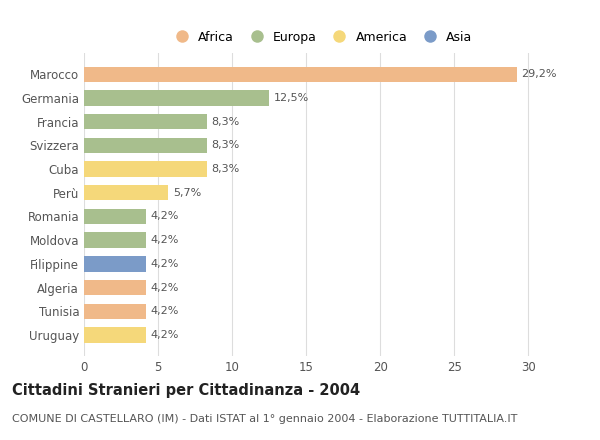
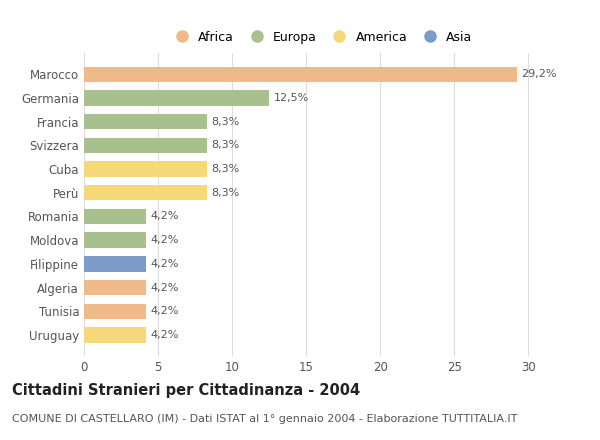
Perù: 5,7% -> 8,3%
